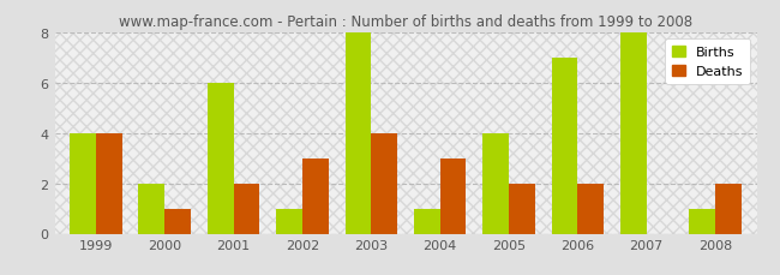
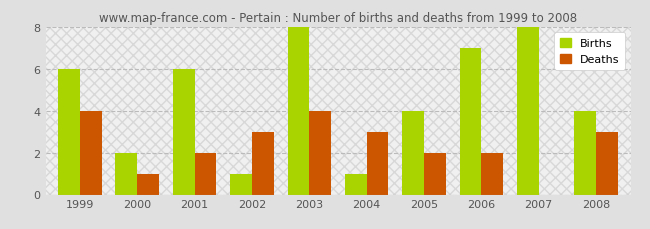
Births/1999: 4 -> 6
Births/2008: 1 -> 4
Deaths/2008: 2 -> 3
